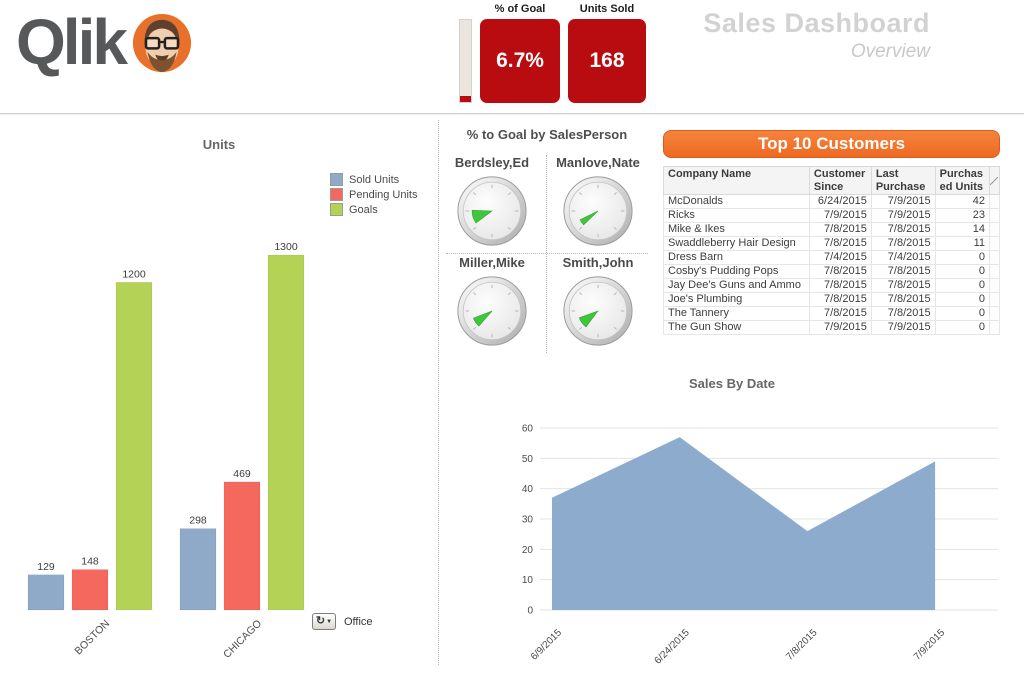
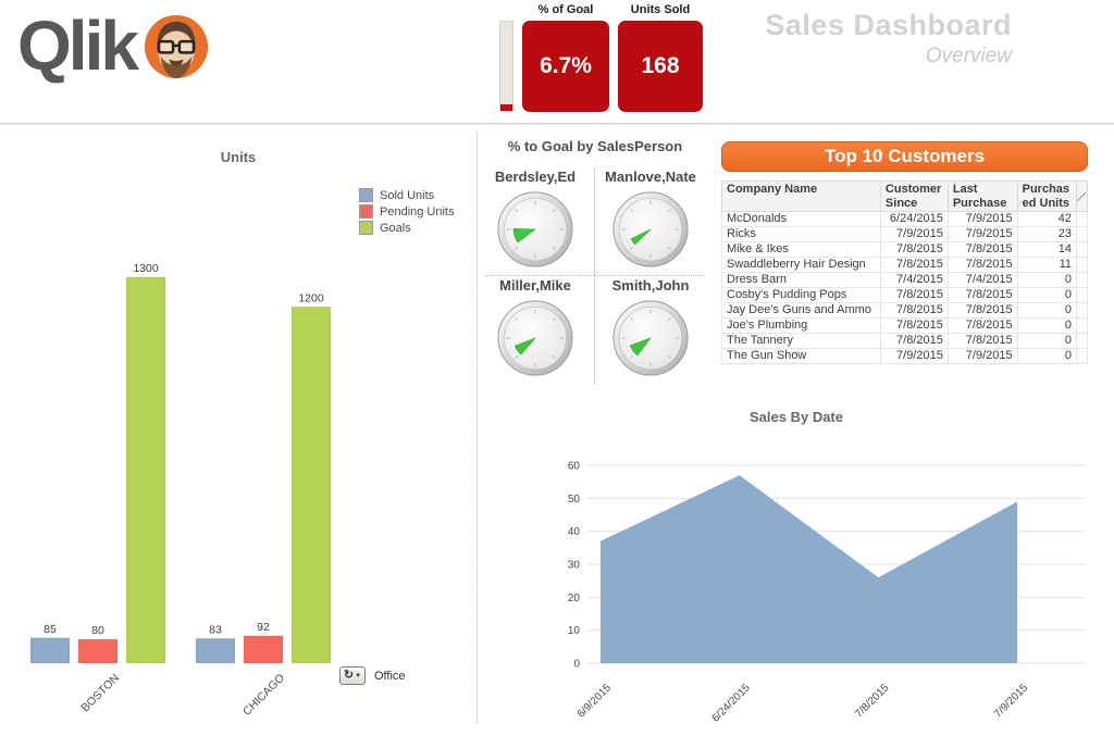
Units/Sold Units/BOSTON: 129 -> 85
Units/Pending Units/BOSTON: 148 -> 80
Units/Goals/BOSTON: 1200 -> 1300
Units/Sold Units/CHICAGO: 298 -> 83
Units/Pending Units/CHICAGO: 469 -> 92
Units/Goals/CHICAGO: 1300 -> 1200
